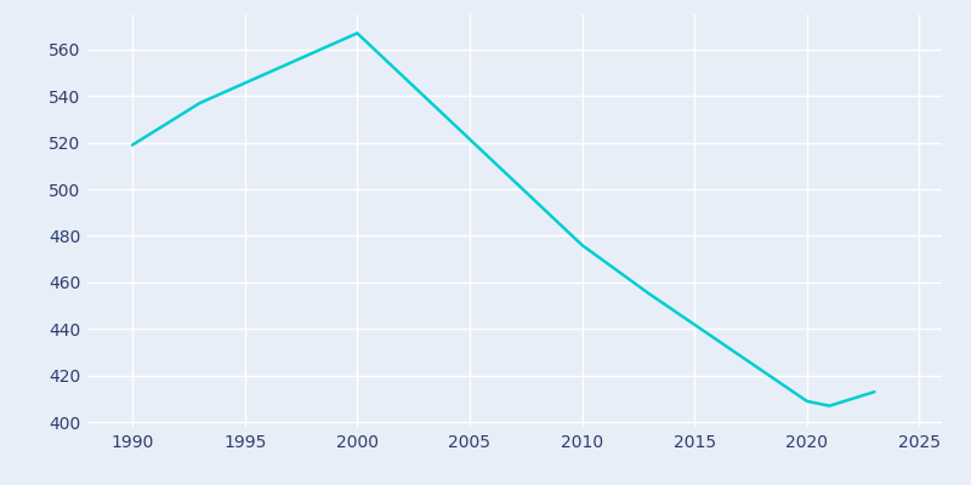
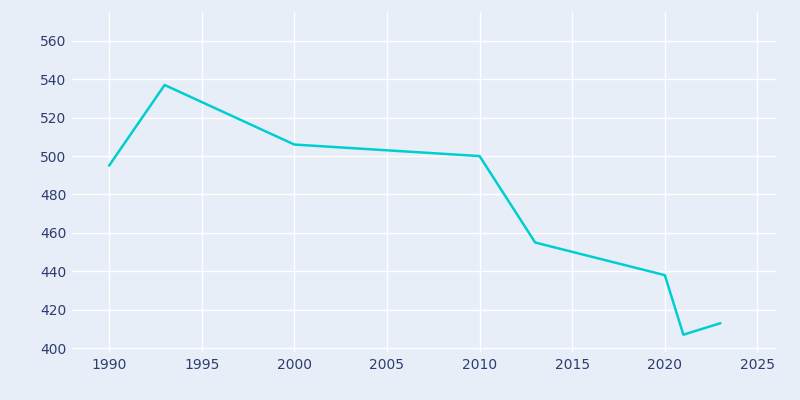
1990: 519 -> 495
2000: 567 -> 506
2010: 476 -> 500
2020: 409 -> 438
